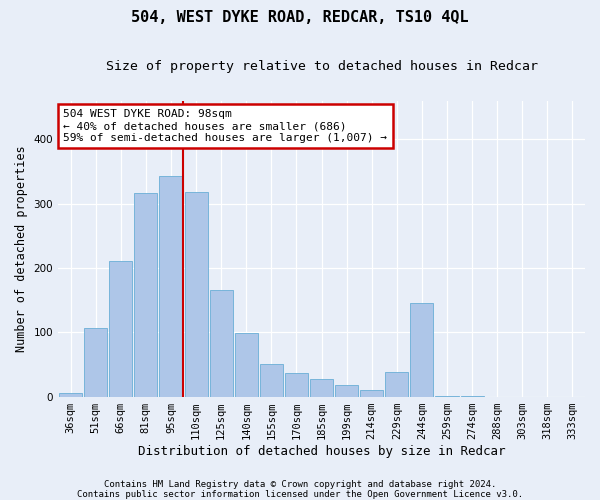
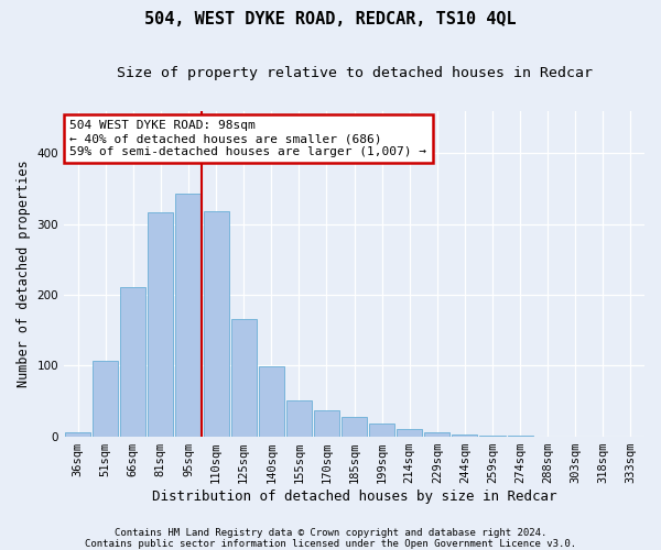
229sqm: 38 -> 5
244sqm: 146 -> 3
